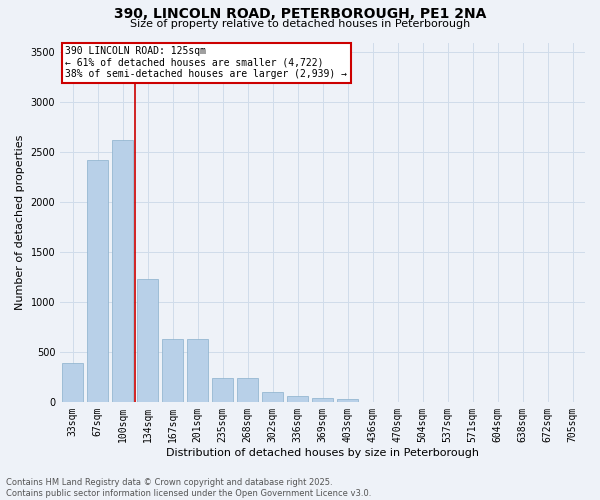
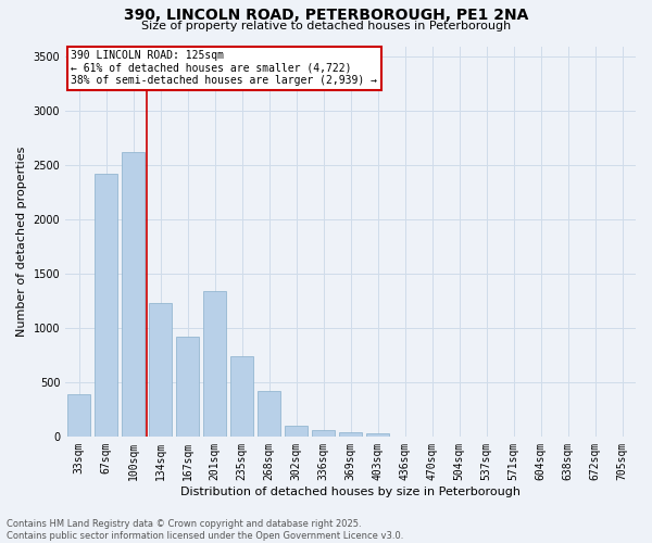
167sqm: 630 -> 920
201sqm: 630 -> 1340
235sqm: 240 -> 740
268sqm: 240 -> 420
